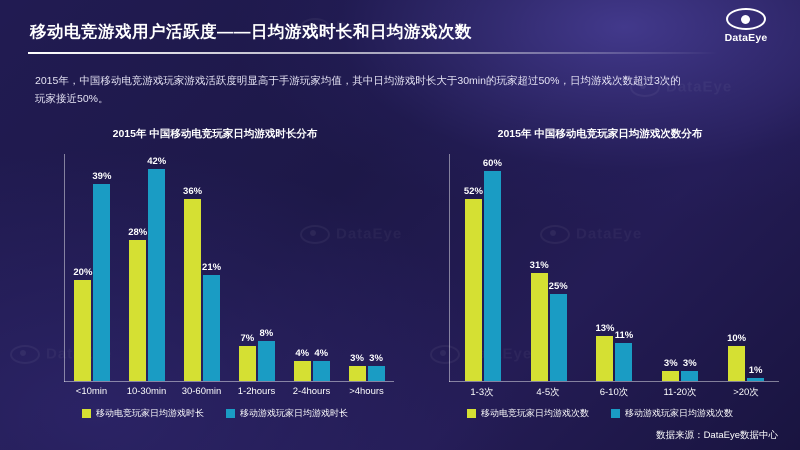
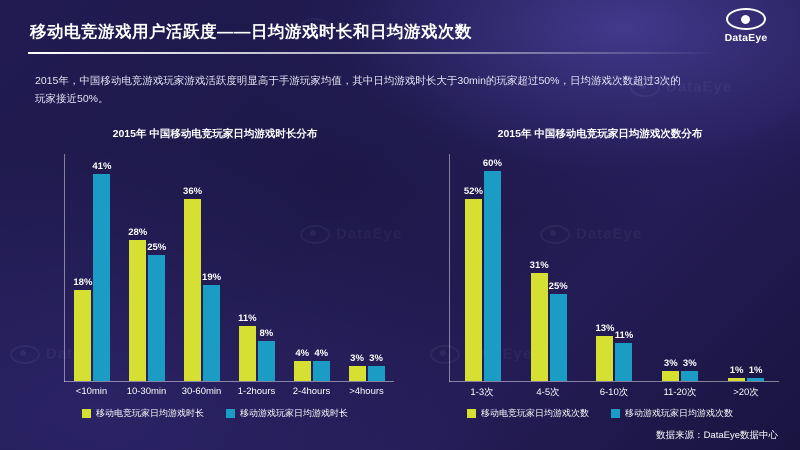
2015年 中国移动电竞玩家日均游戏时长分布/移动电竞玩家日均游戏时长/<10min: 20% -> 18%
2015年 中国移动电竞玩家日均游戏时长分布/移动游戏玩家日均游戏时长/<10min: 39% -> 41%
2015年 中国移动电竞玩家日均游戏时长分布/移动游戏玩家日均游戏时长/10-30min: 42% -> 25%
2015年 中国移动电竞玩家日均游戏时长分布/移动游戏玩家日均游戏时长/30-60min: 21% -> 19%
2015年 中国移动电竞玩家日均游戏时长分布/移动电竞玩家日均游戏时长/1-2hours: 7% -> 11%
2015年 中国移动电竞玩家日均游戏次数分布/移动电竞玩家日均游戏次数/>20次: 10% -> 1%
